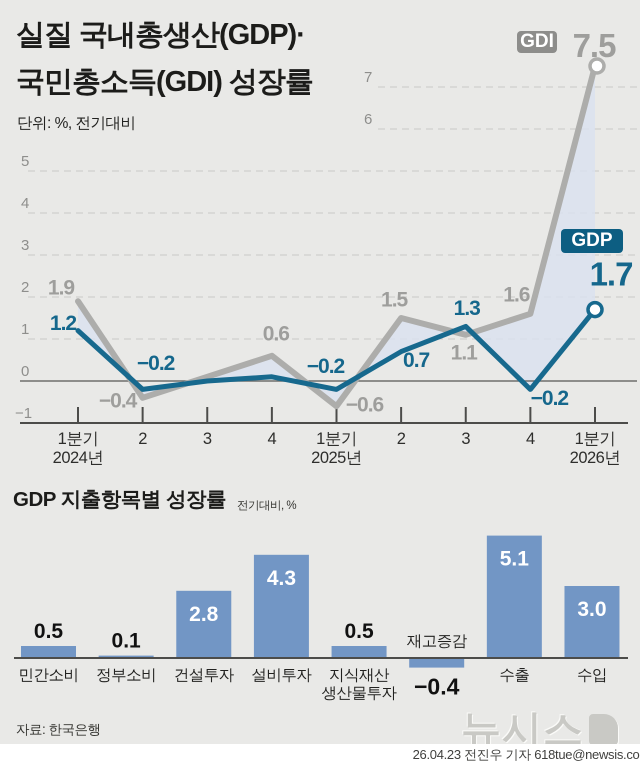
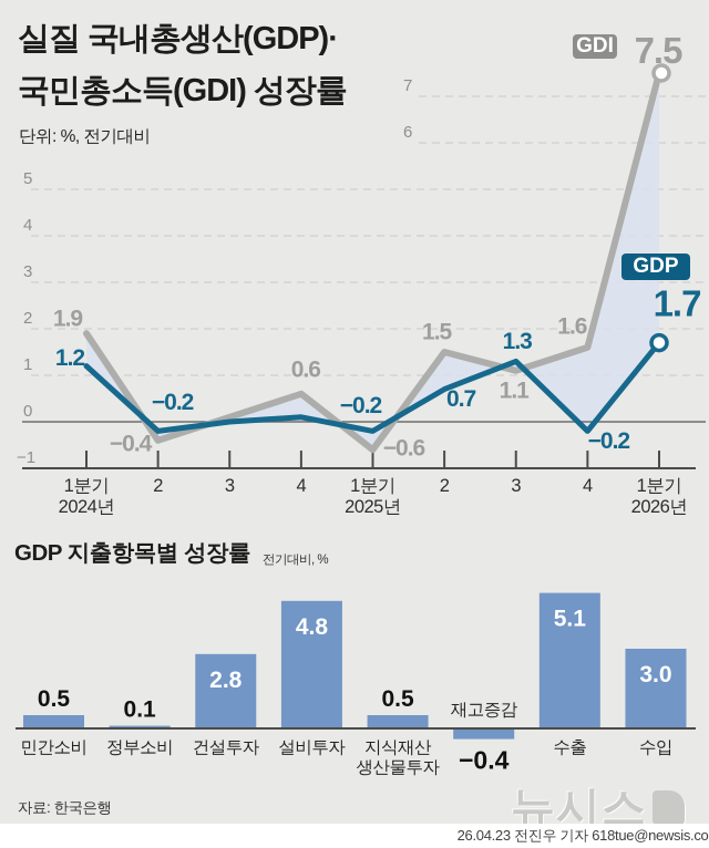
GDP 지출항목별 성장률/설비투자: 4.3 -> 4.8
